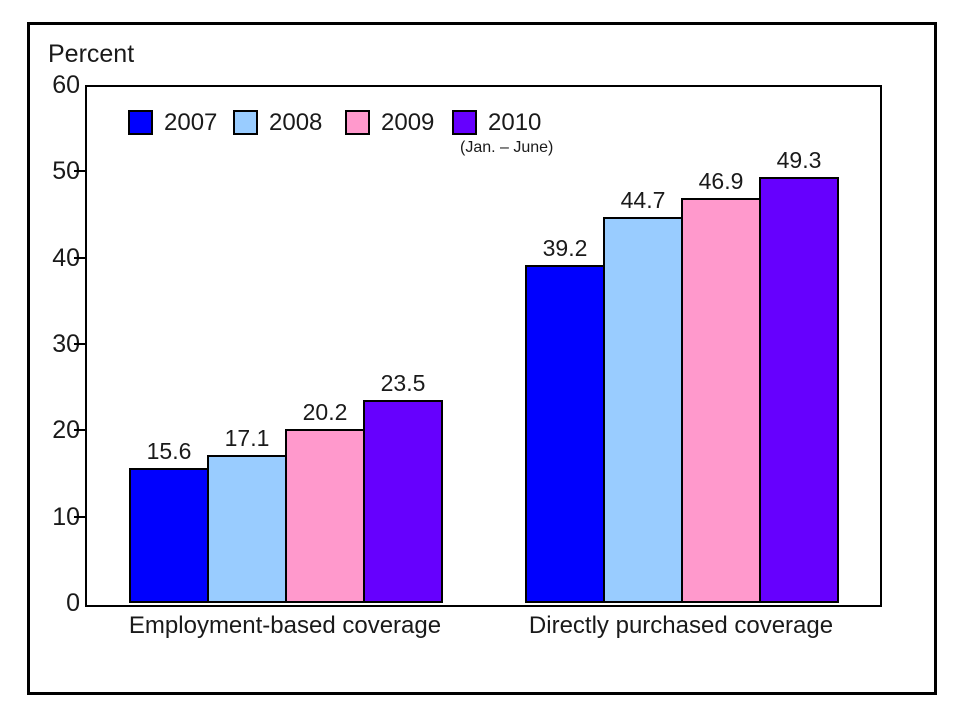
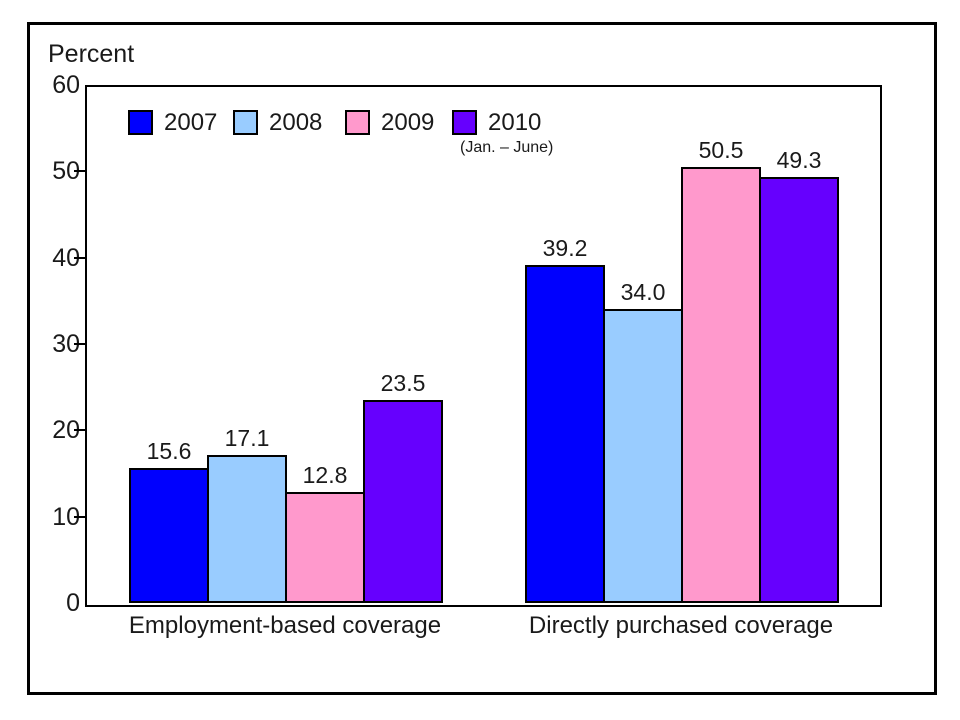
2009/Employment-based coverage: 20.2 -> 12.8
2008/Directly purchased coverage: 44.7 -> 34.0
2009/Directly purchased coverage: 46.9 -> 50.5
